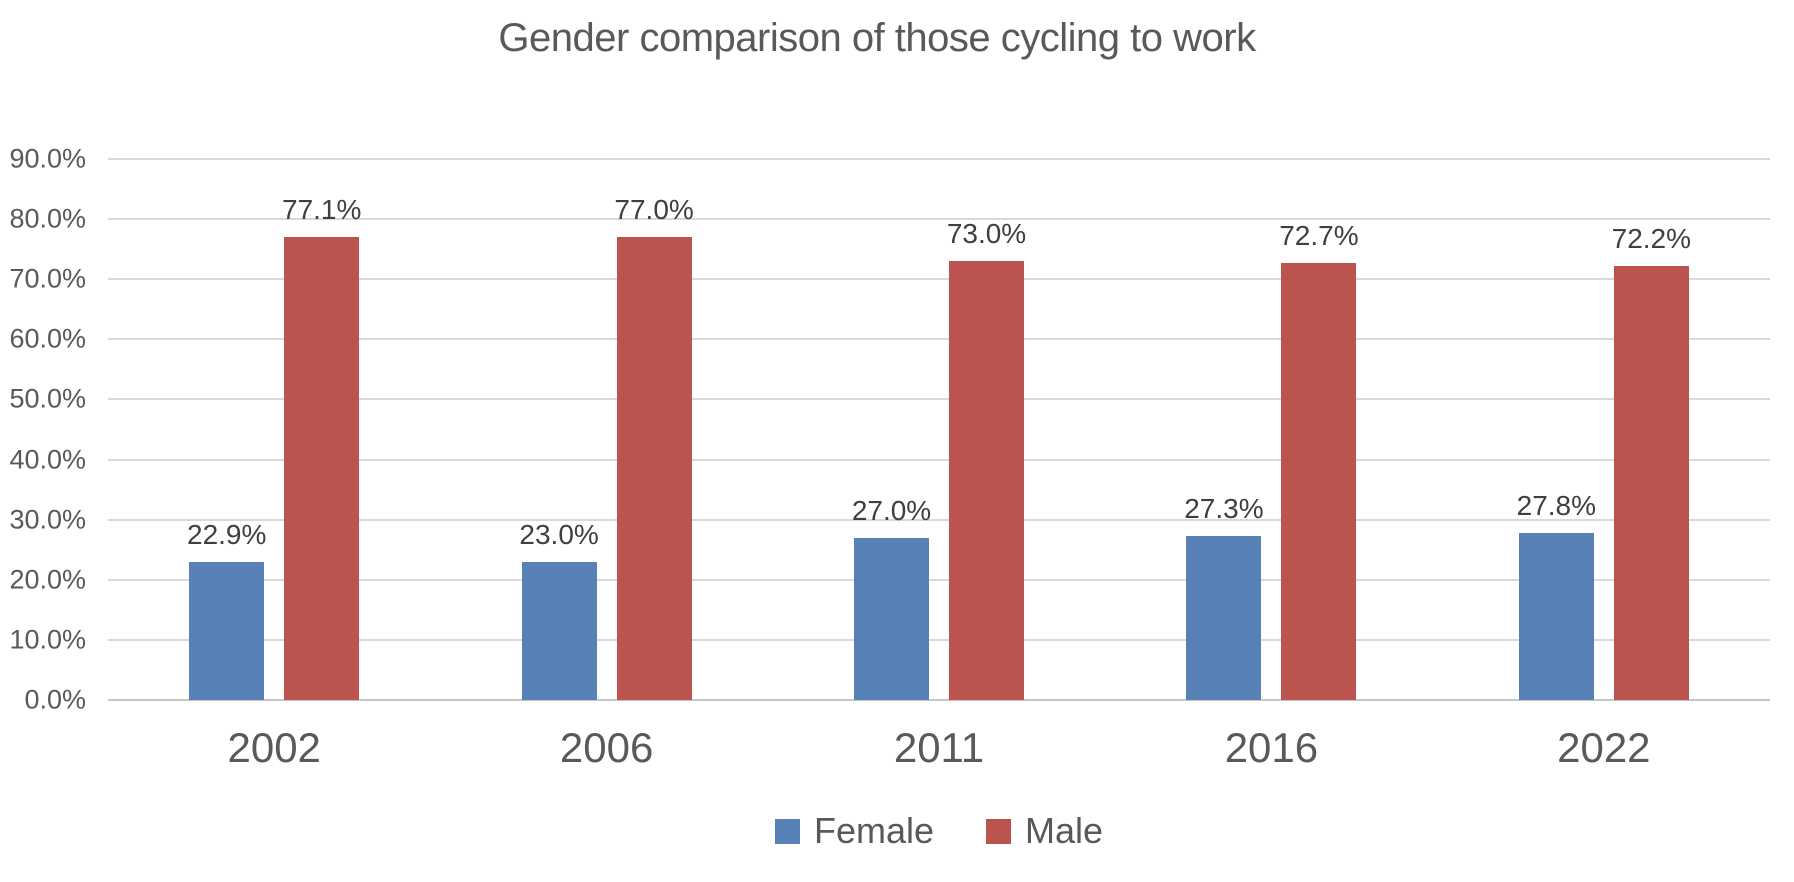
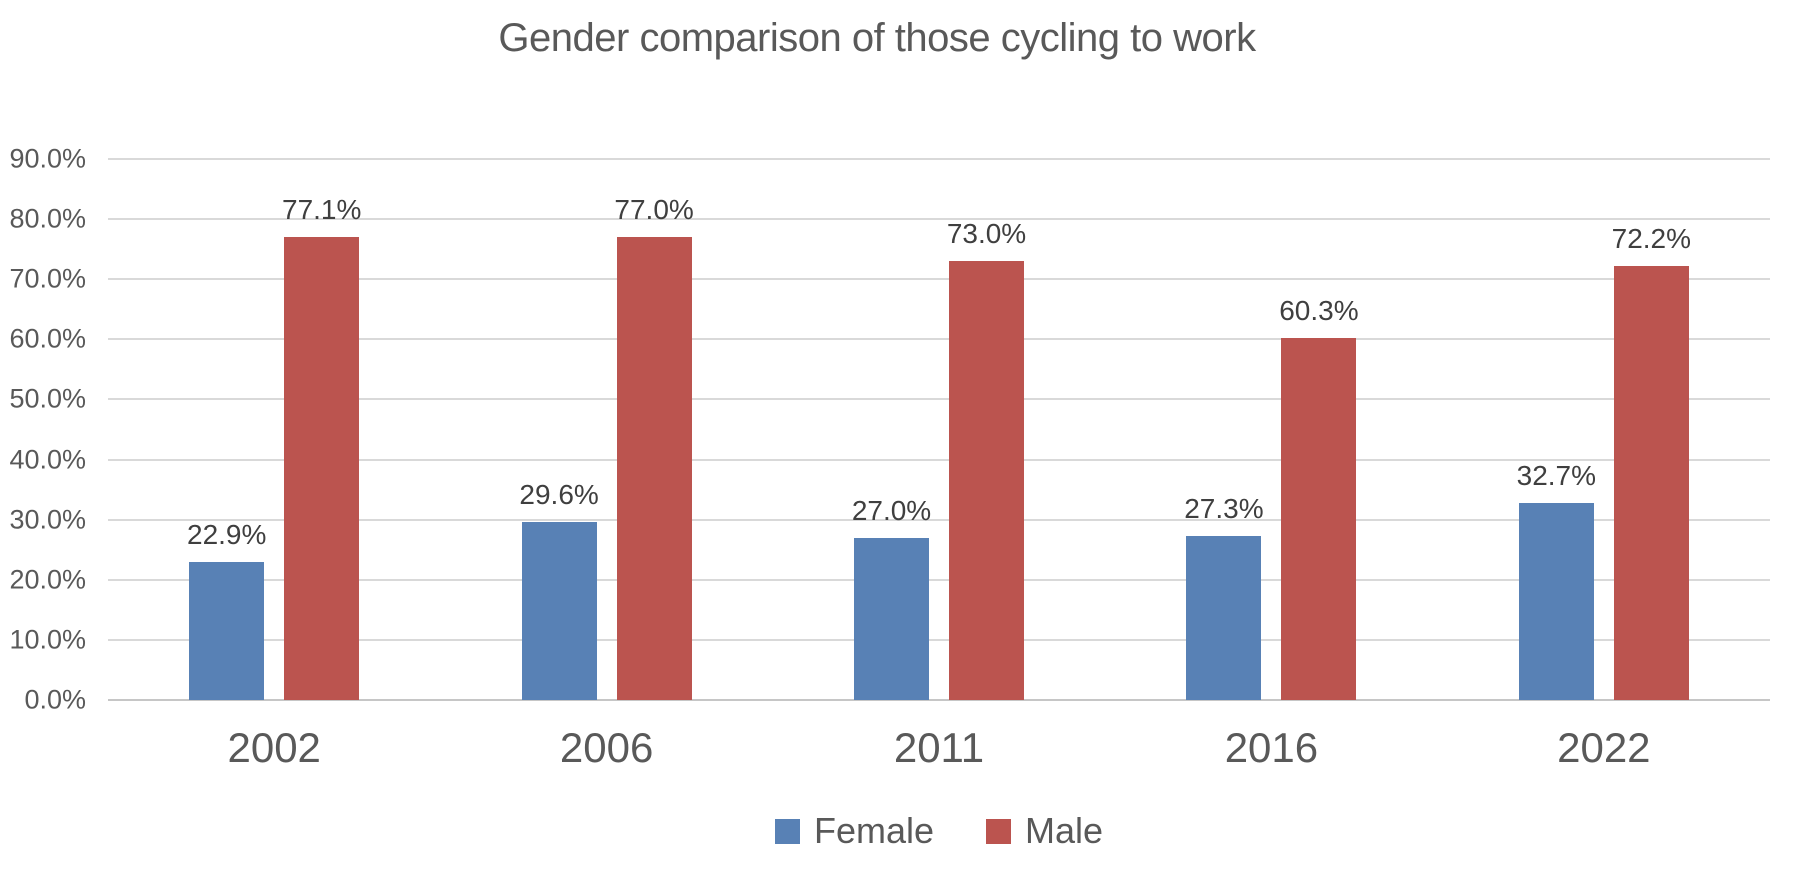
Female/2006: 23.0% -> 29.6%
Male/2016: 72.7% -> 60.3%
Female/2022: 27.8% -> 32.7%
